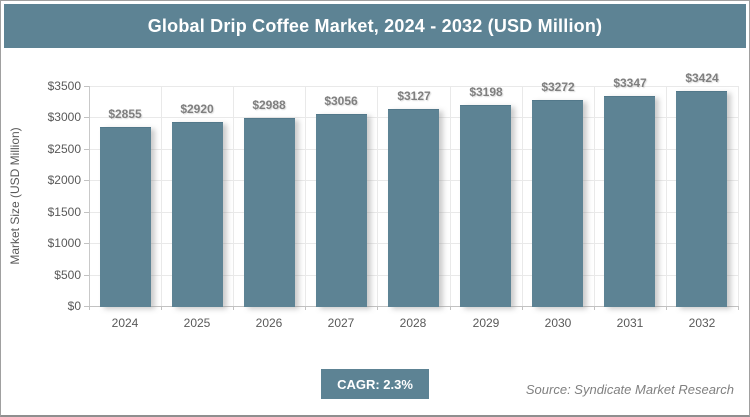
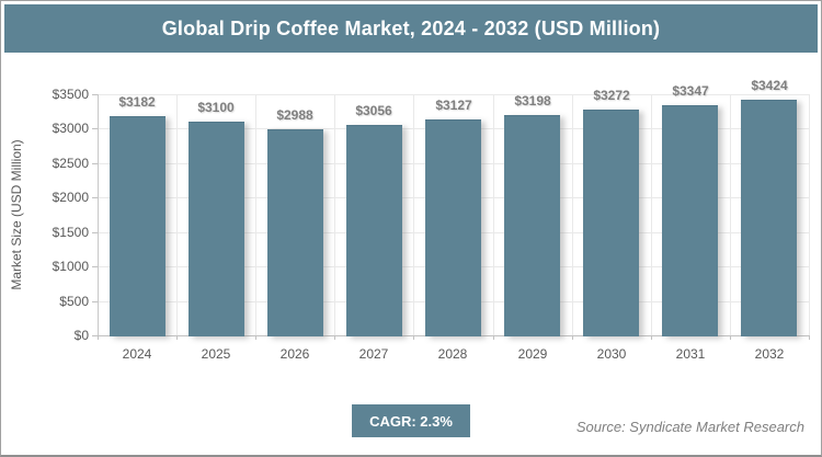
2024: $2855 -> $3182
2025: $2920 -> $3100
